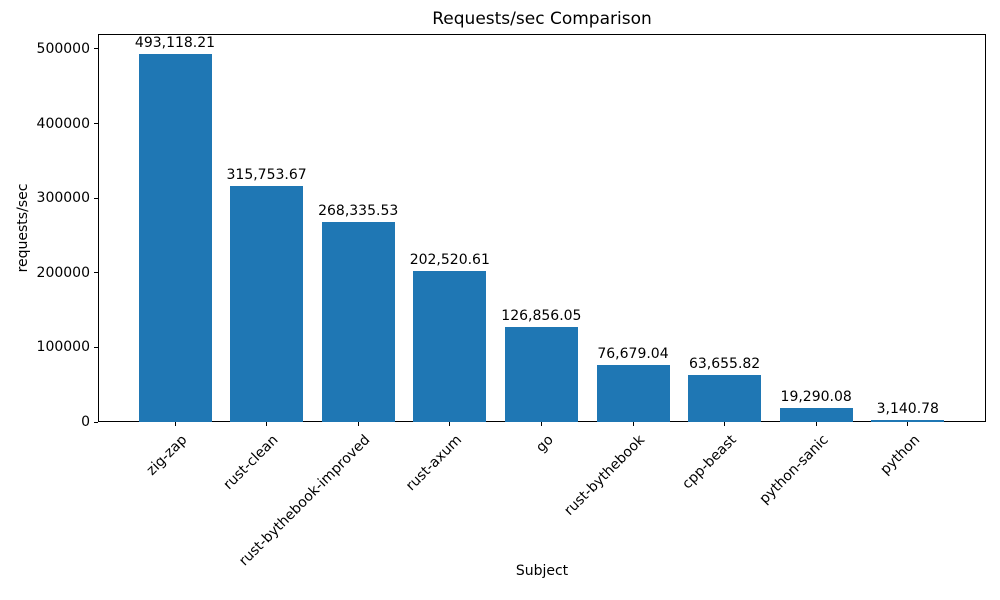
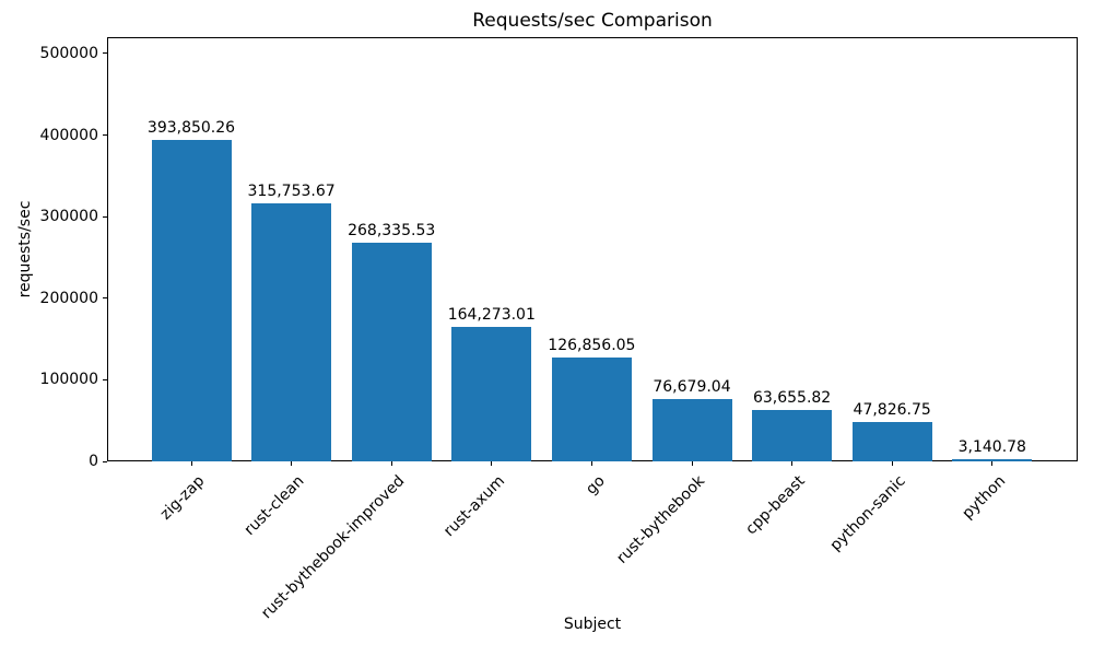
zig-zap: 493,118.21 -> 393,850.26
rust-axum: 202,520.61 -> 164,273.01
python-sanic: 19,290.08 -> 47,826.75
